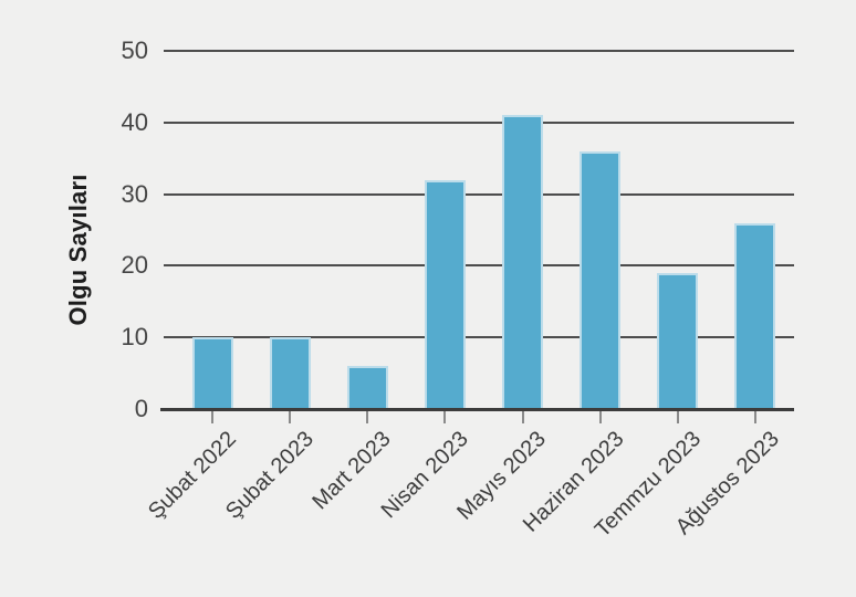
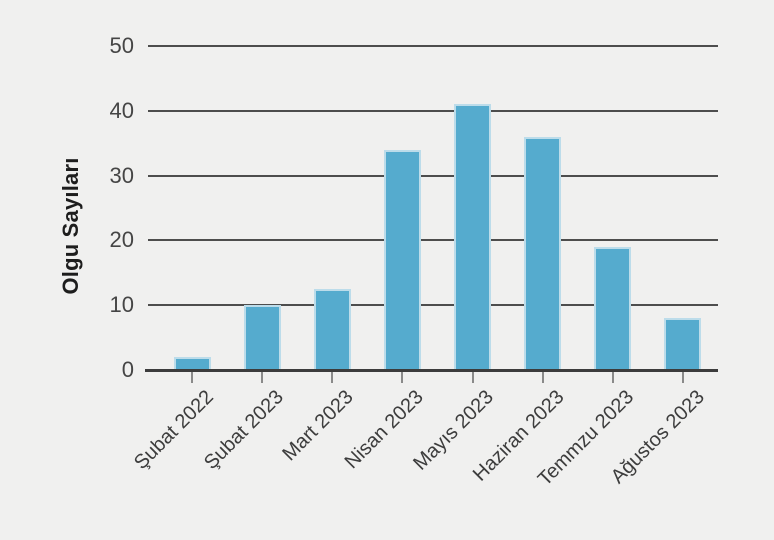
Şubat 2022: 10 -> 2
Mart 2023: 6 -> 12
Nisan 2023: 32 -> 34
Ağustos 2023: 26 -> 8
